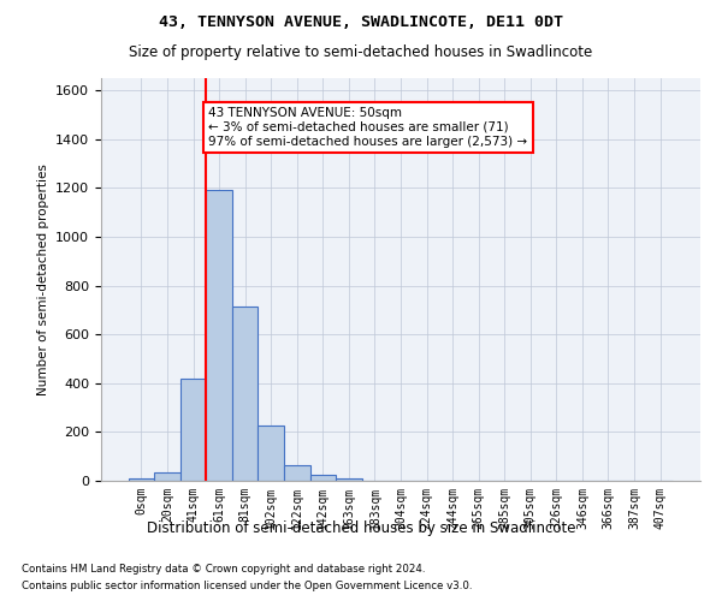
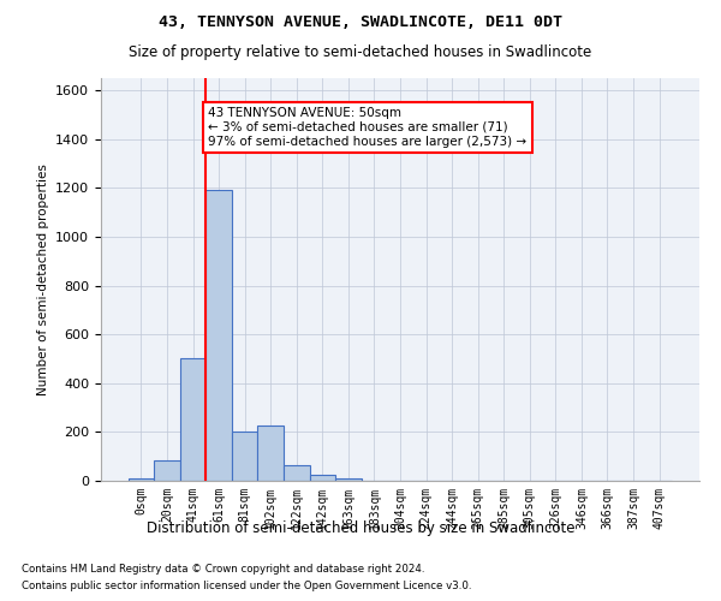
20sqm: 35 -> 85
41sqm: 420 -> 500
81sqm: 715 -> 200
